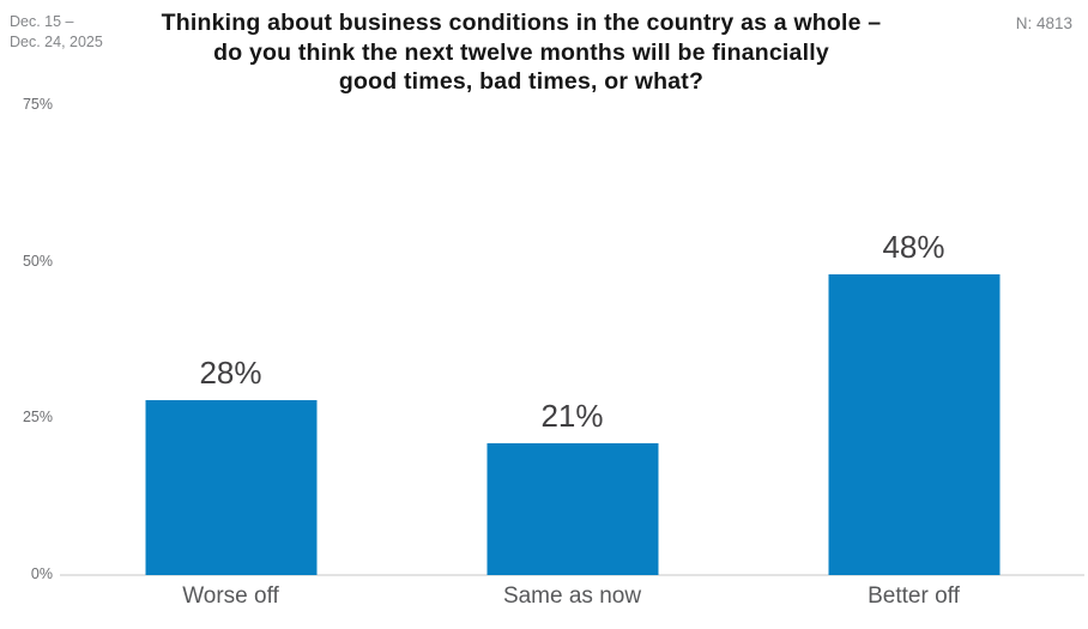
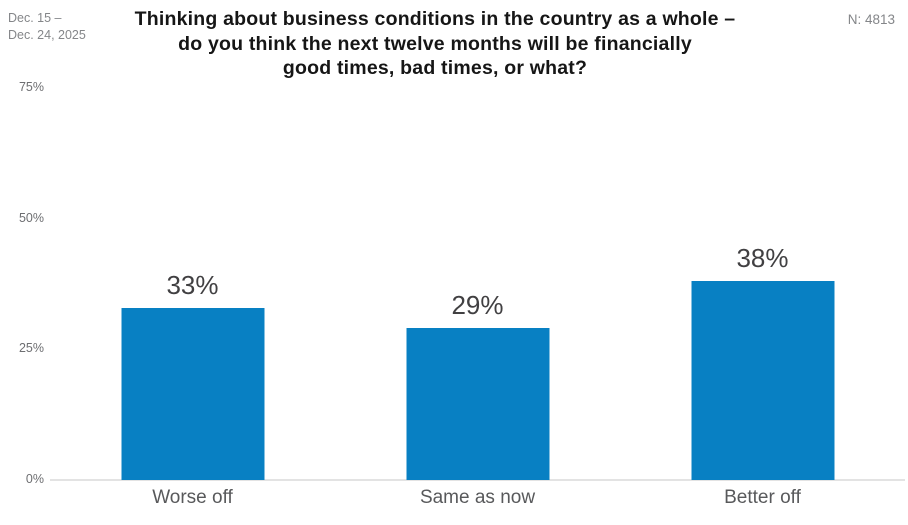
Worse off: 28% -> 33%
Same as now: 21% -> 29%
Better off: 48% -> 38%
